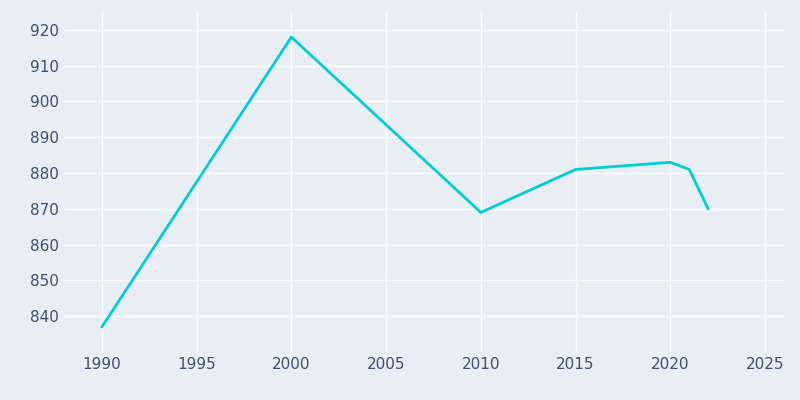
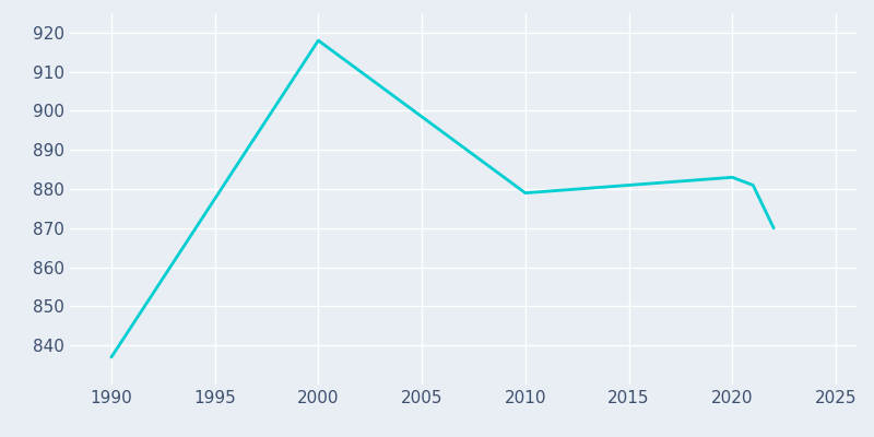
2010: 869 -> 879
